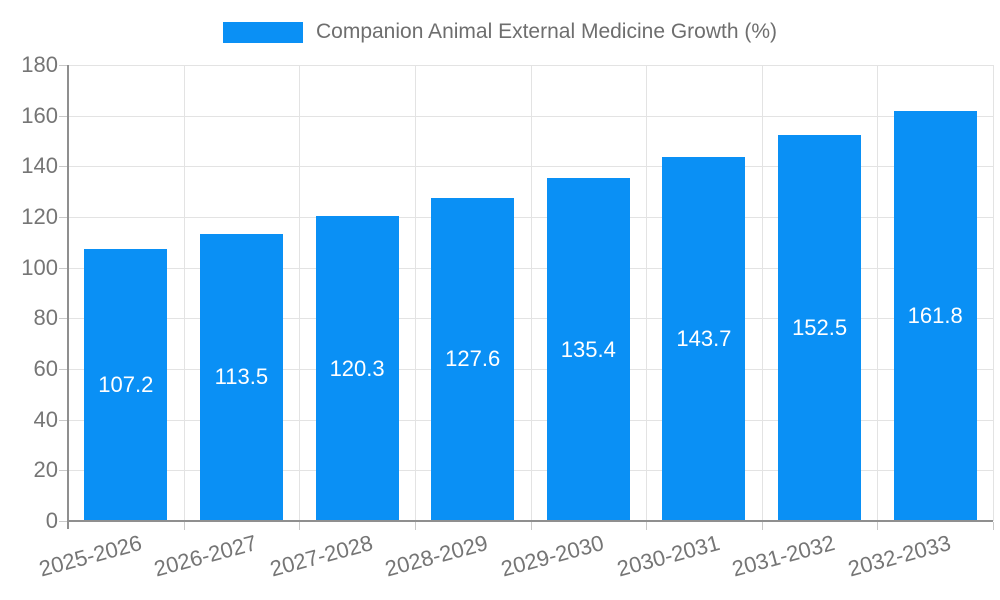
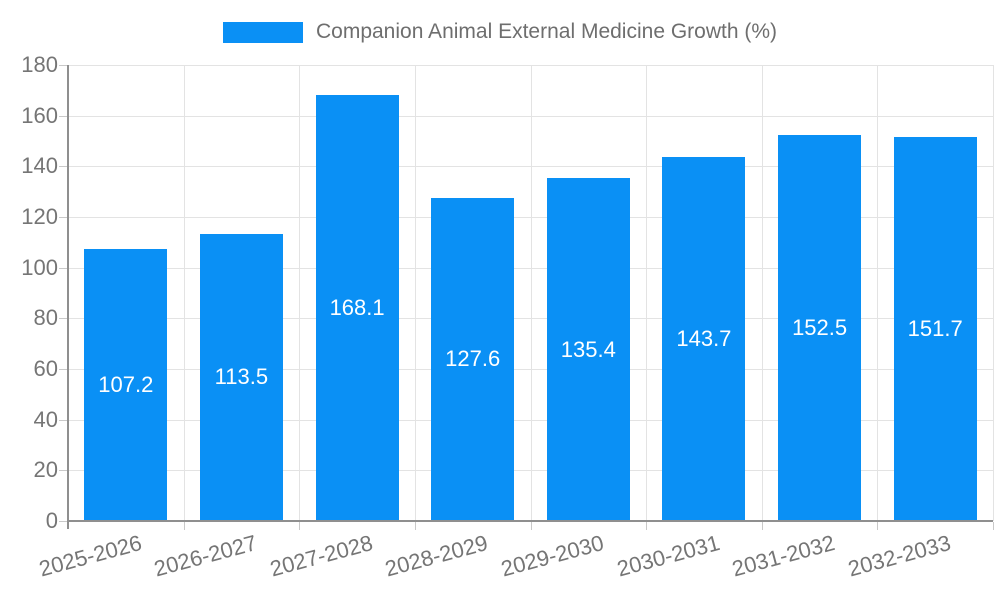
2027-2028: 120.3 -> 168.1
2032-2033: 161.8 -> 151.7
